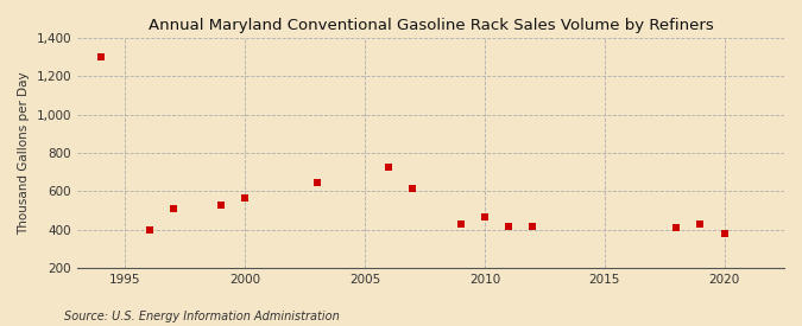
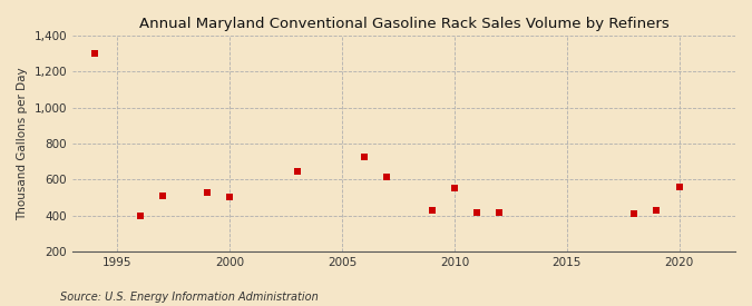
2000: 560 -> 500
2010: 460 -> 550
2020: 380 -> 560
